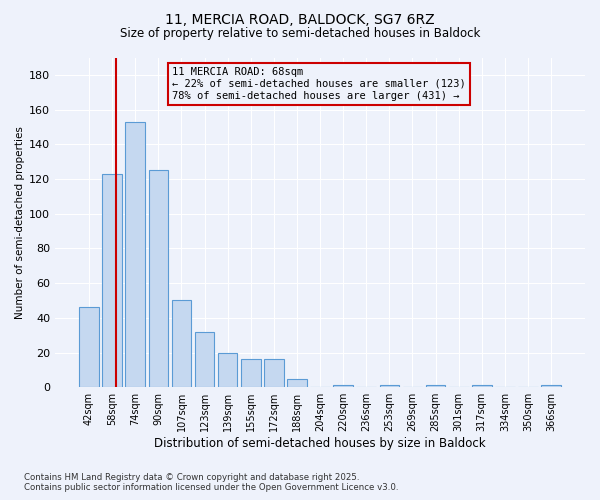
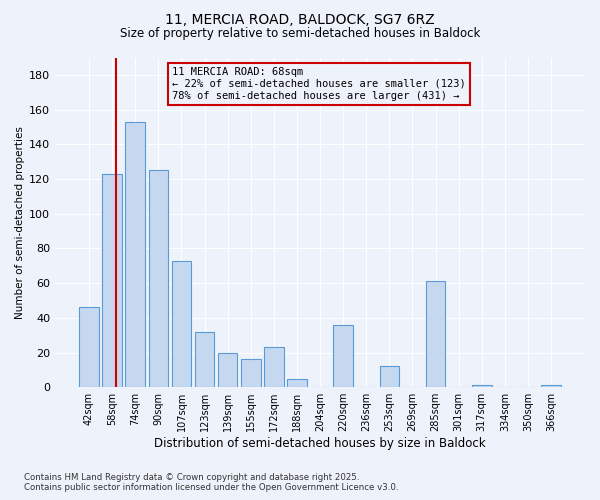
107sqm: 50 -> 73
172sqm: 16 -> 23
220sqm: 1 -> 36
253sqm: 1 -> 12
285sqm: 1 -> 61
